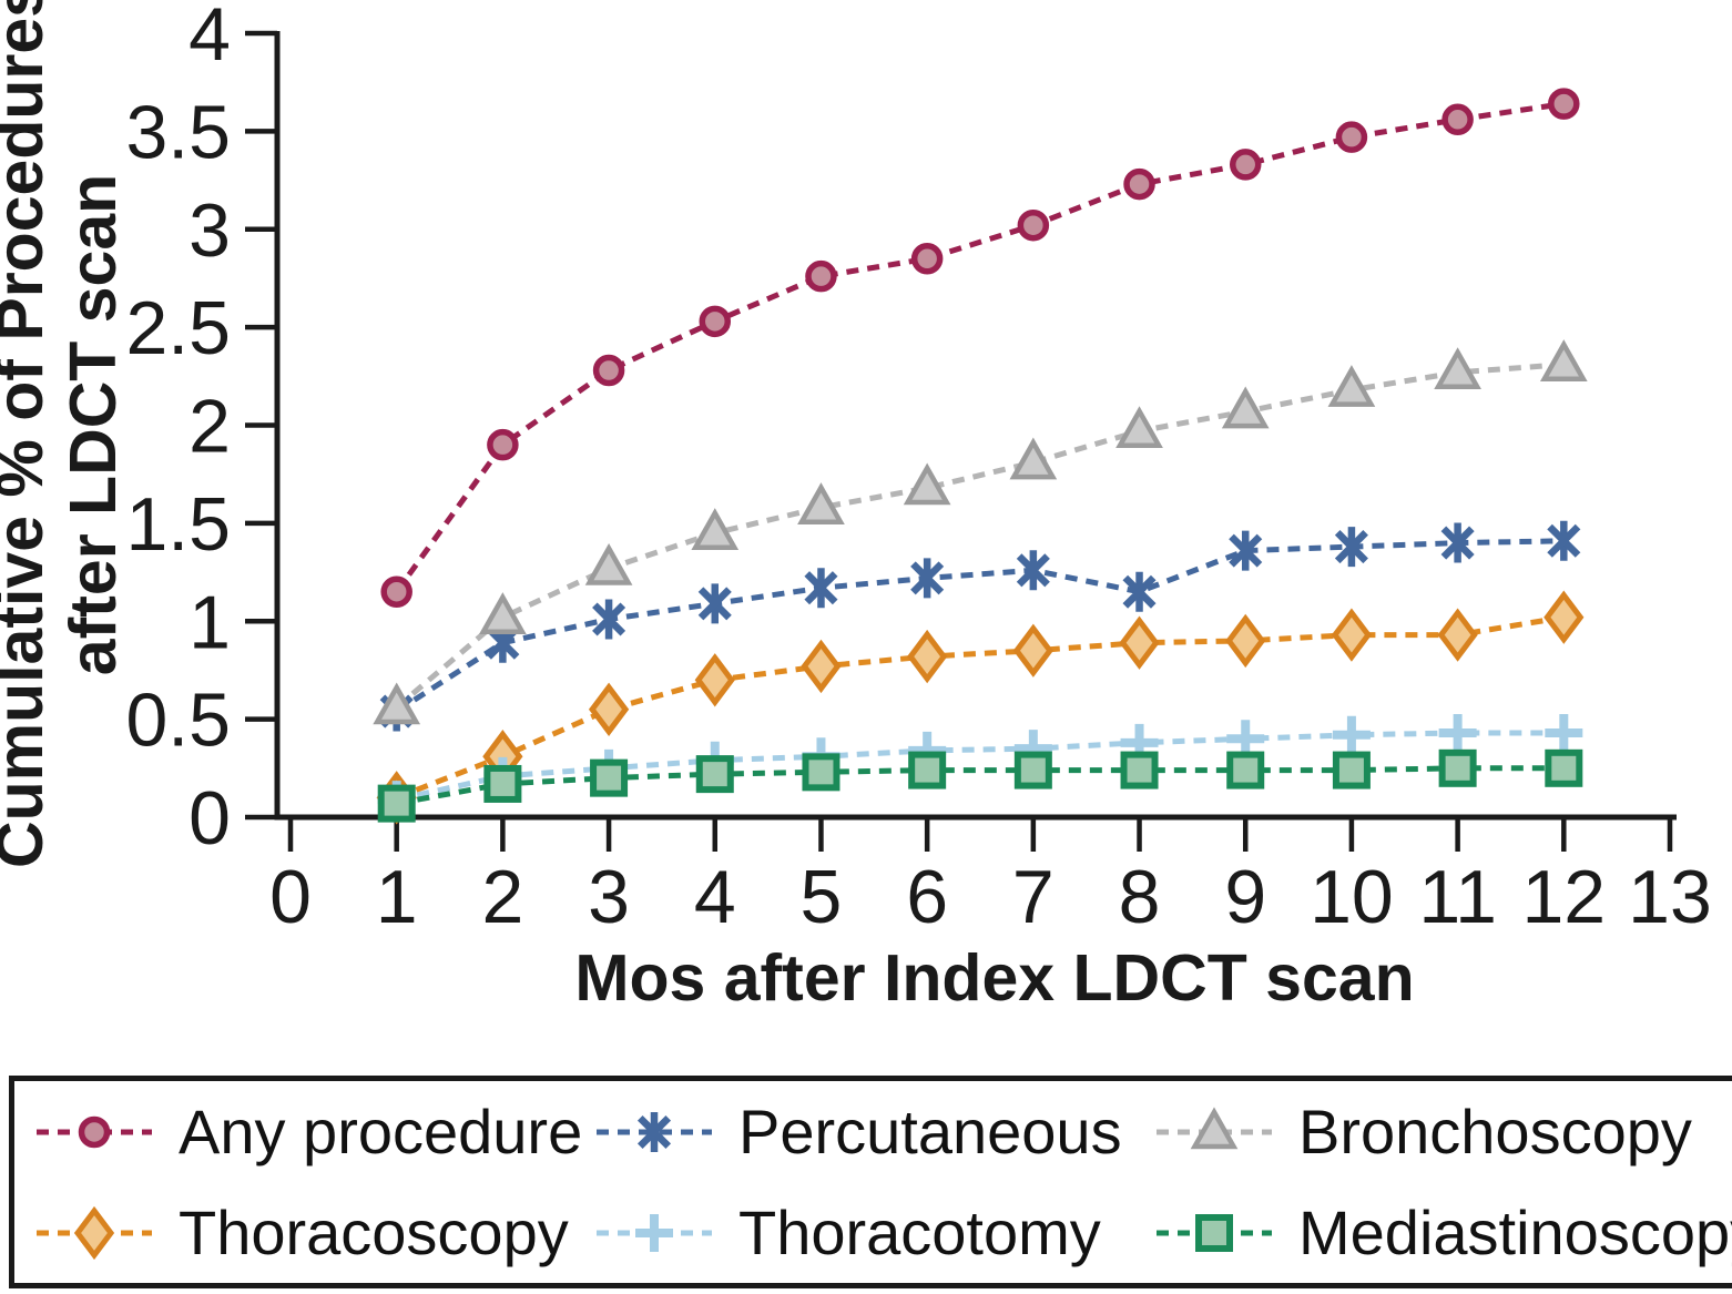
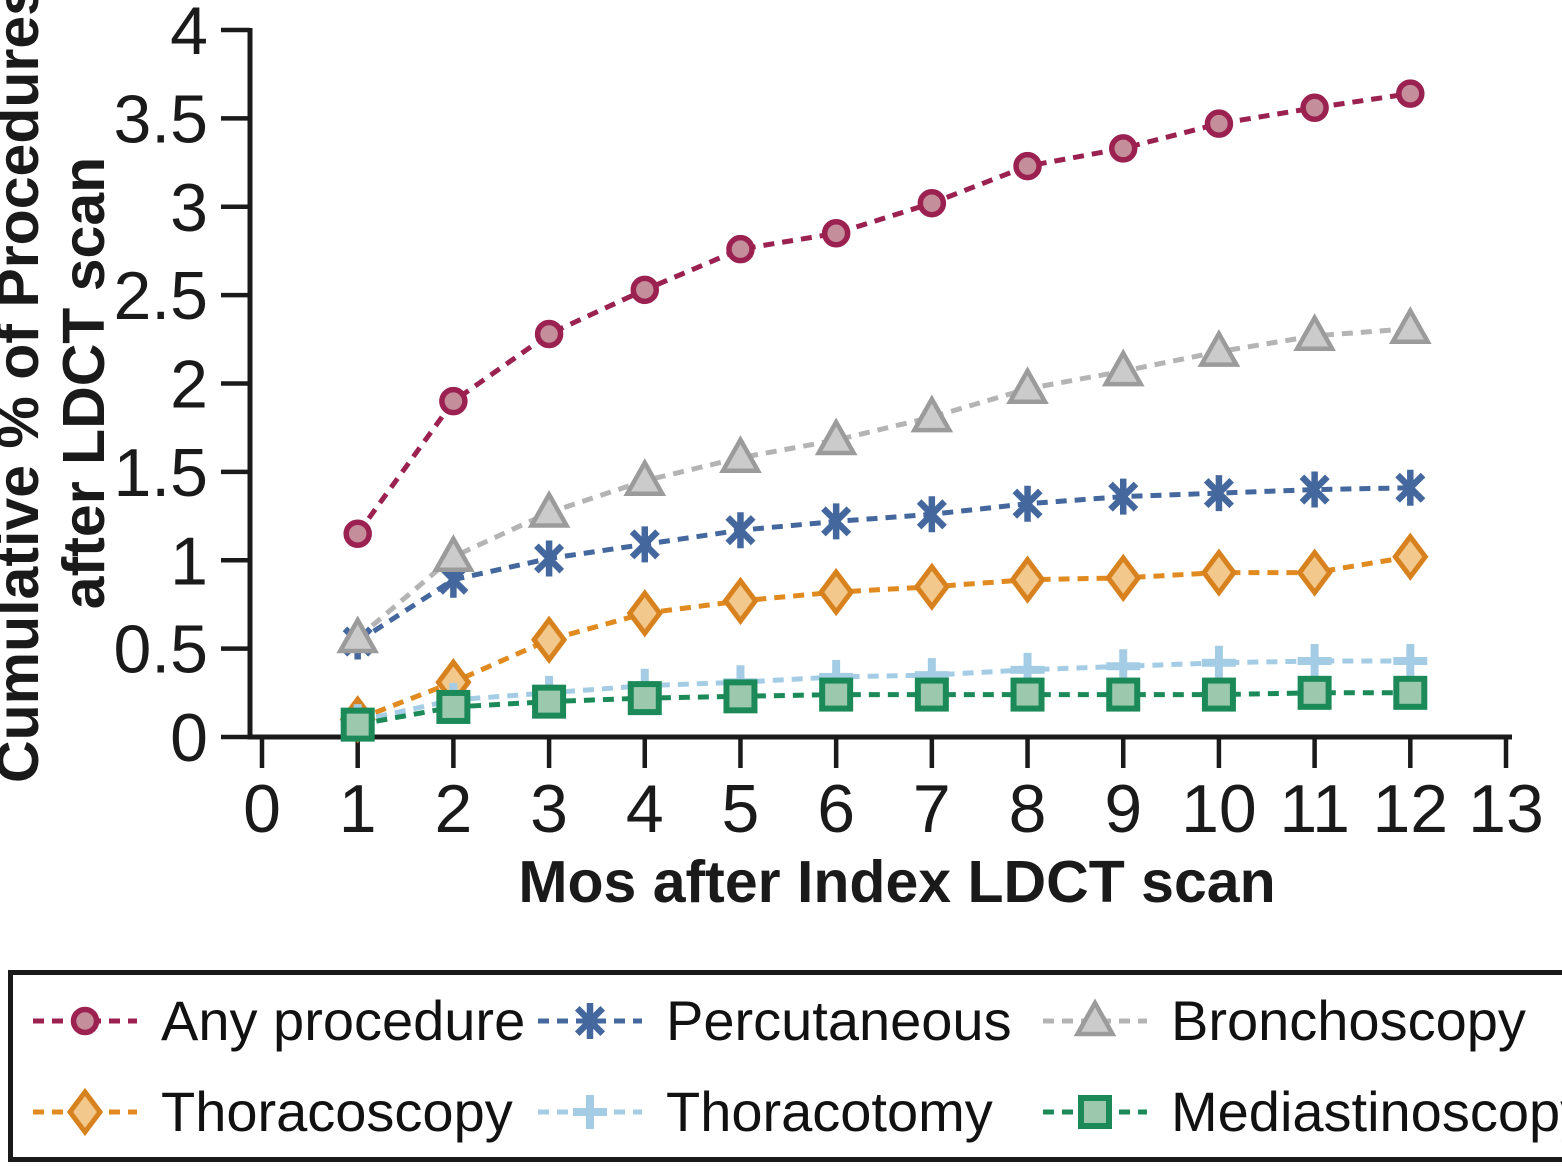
Percutaneous/8: 1.15 -> 1.32
